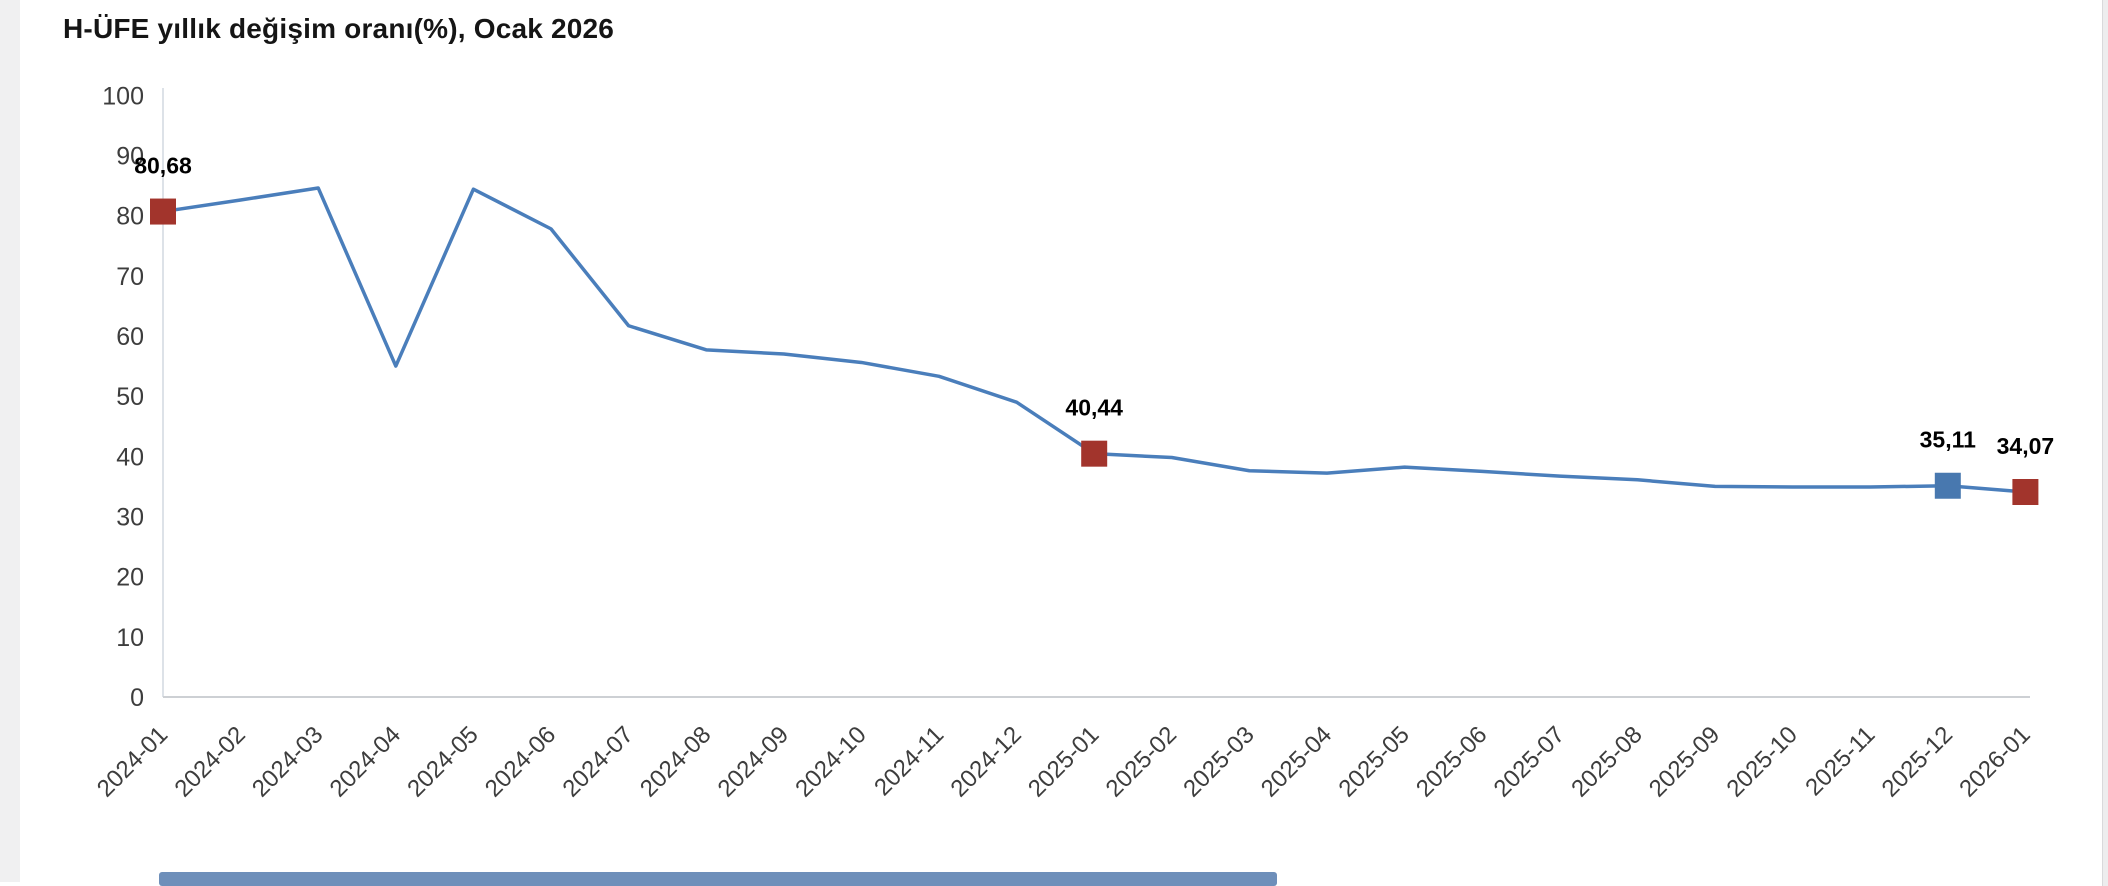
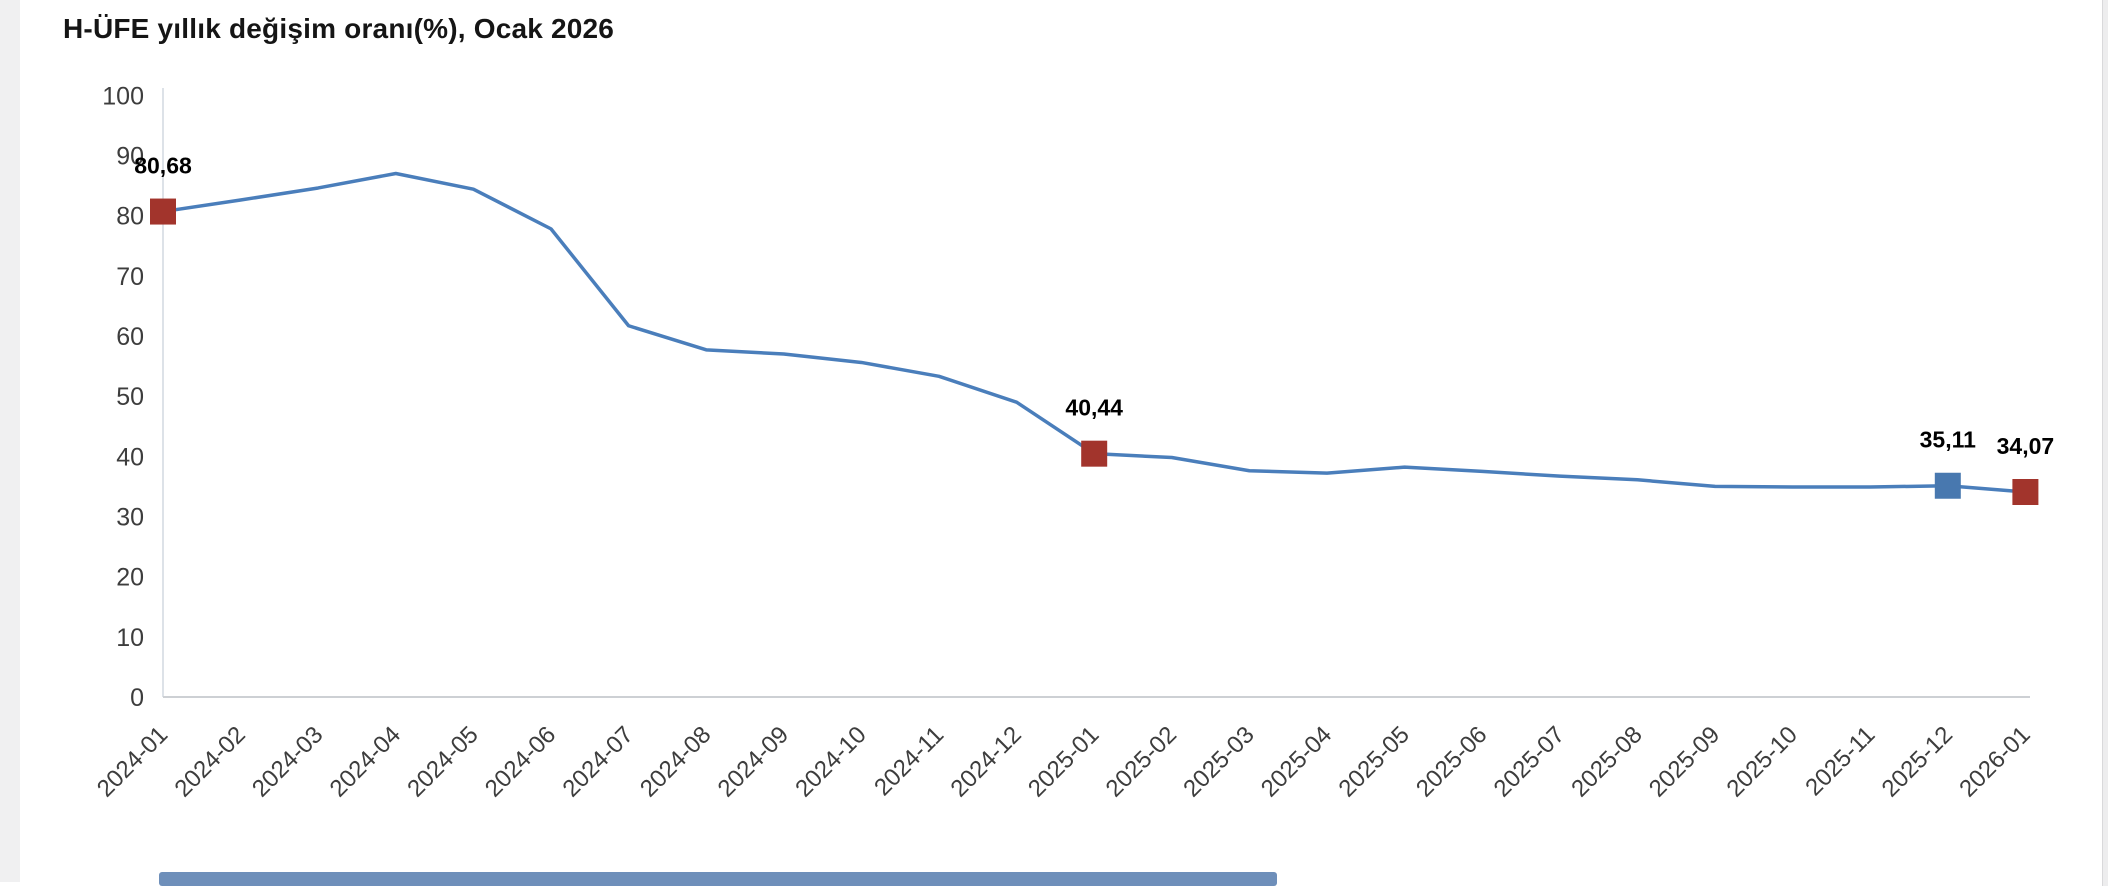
2024-04: 55 -> 87
